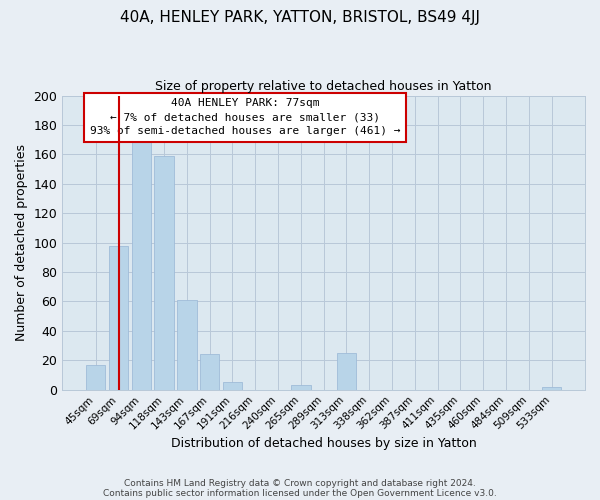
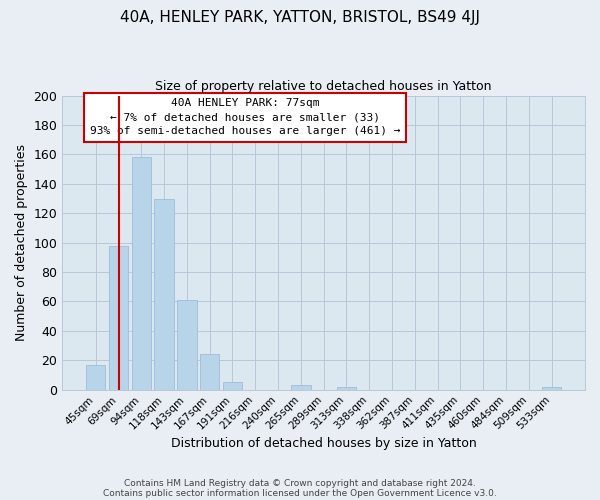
94sqm: 169 -> 158
118sqm: 159 -> 130
313sqm: 25 -> 2
